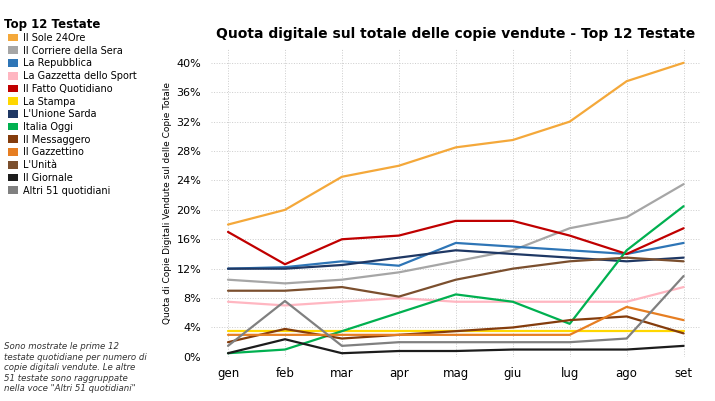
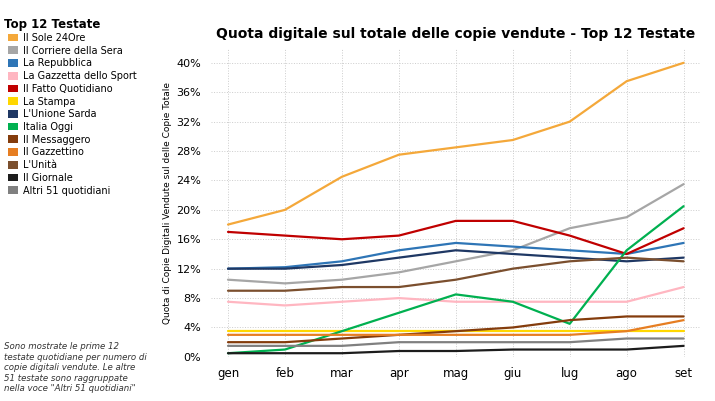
Il Fatto Quotidiano/feb: 12.6% -> 16.5%
Il Messaggero/feb: 3.8% -> 2.0%
Il Giornale/feb: 2.4% -> 0.5%
Altri 51 quotidiani/feb: 7.6% -> 1.5%
Il Sole 24Ore/apr: 26.0% -> 27.5%
La Repubblica/apr: 12.4% -> 14.5%
L'Unità/apr: 8.2% -> 9.5%
Il Gazzettino/ago: 6.8% -> 3.5%
Il Messaggero/set: 3.2% -> 5.5%
Altri 51 quotidiani/set: 11.0% -> 2.5%
